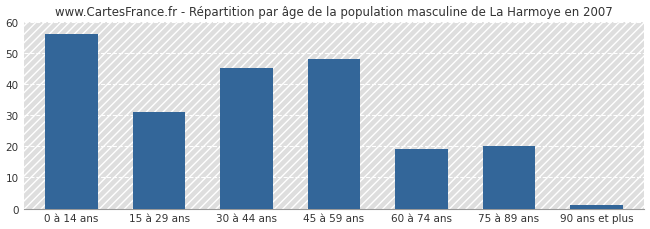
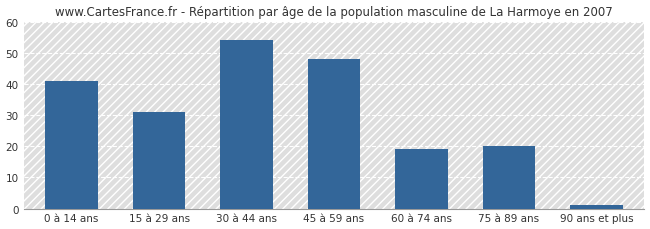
0 à 14 ans: 56 -> 41
30 à 44 ans: 45 -> 54
